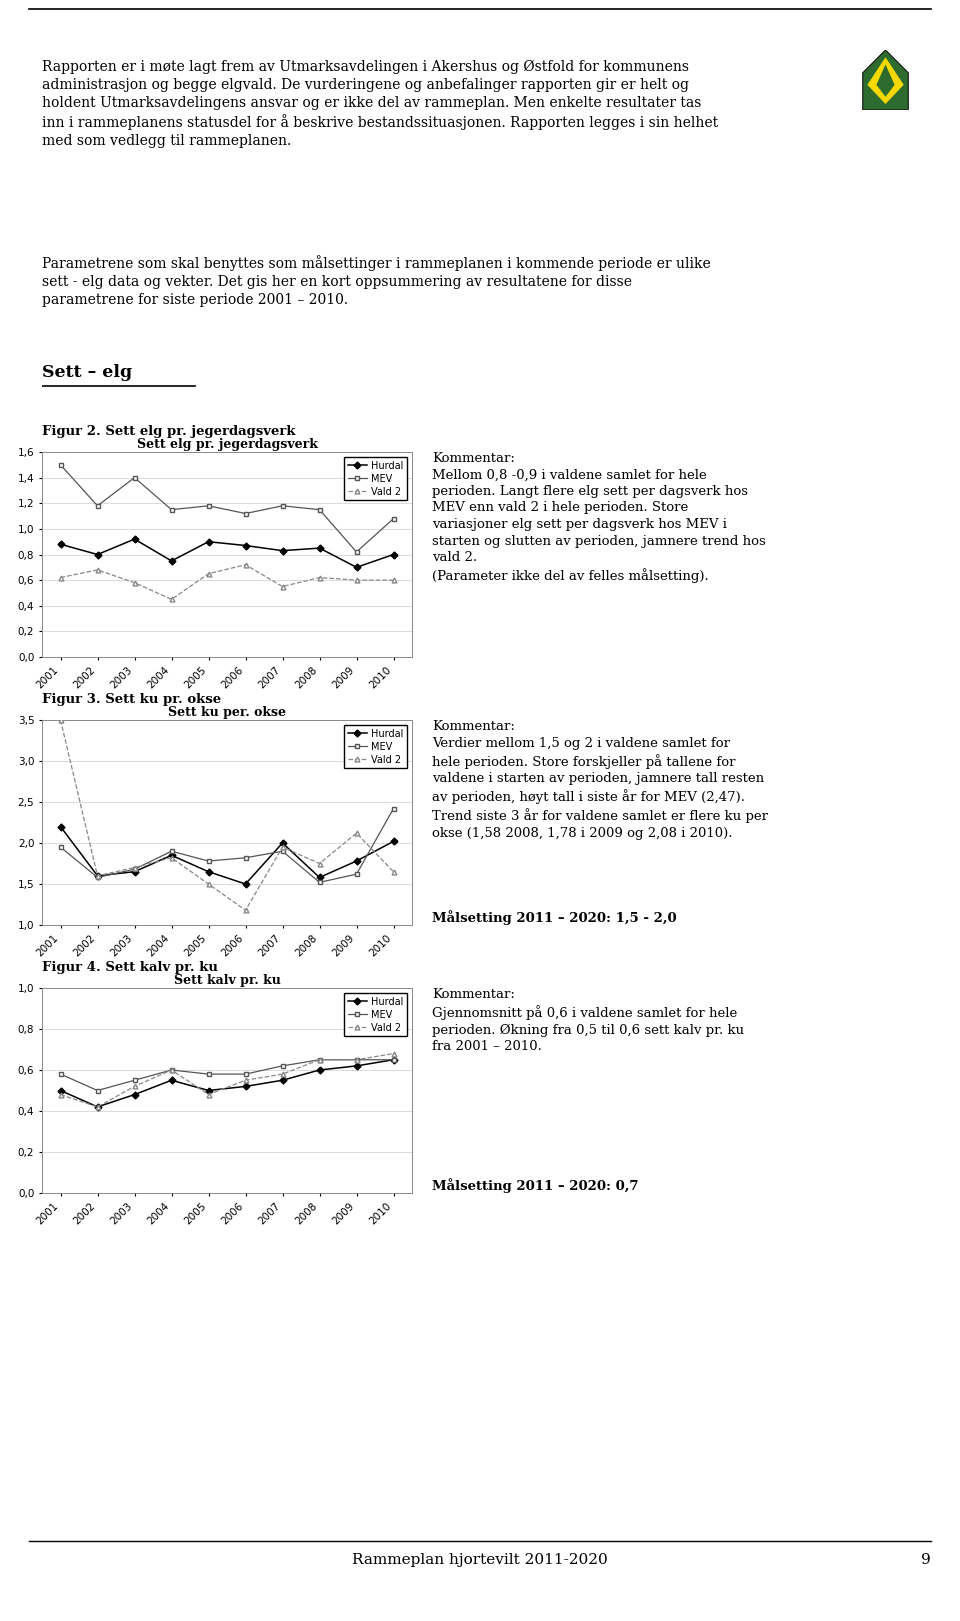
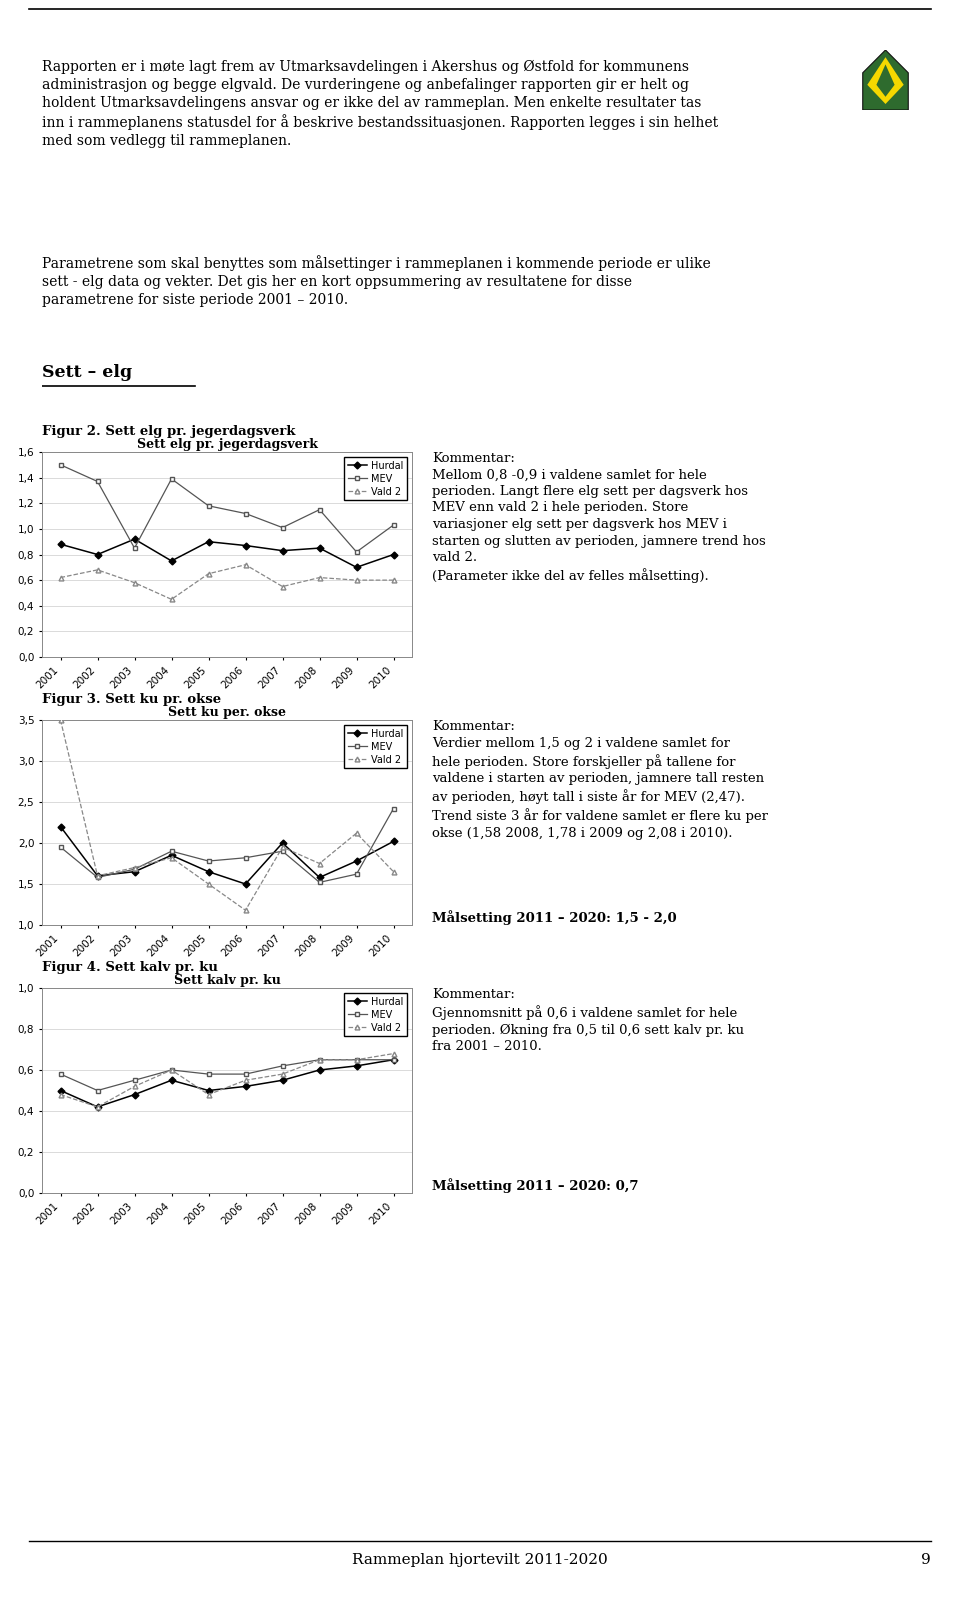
Sett elg pr. jegerdagsverk/MEV/2002: 1,18 -> 1,37
Sett elg pr. jegerdagsverk/MEV/2003: 1,40 -> 0,85
Sett elg pr. jegerdagsverk/MEV/2004: 1,15 -> 1,39
Sett elg pr. jegerdagsverk/MEV/2007: 1,18 -> 1,01
Sett elg pr. jegerdagsverk/MEV/2010: 1,08 -> 1,03
